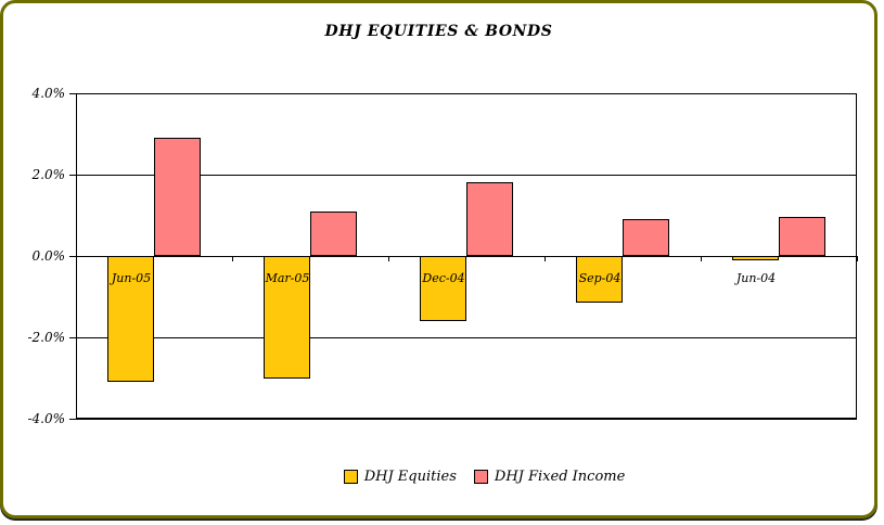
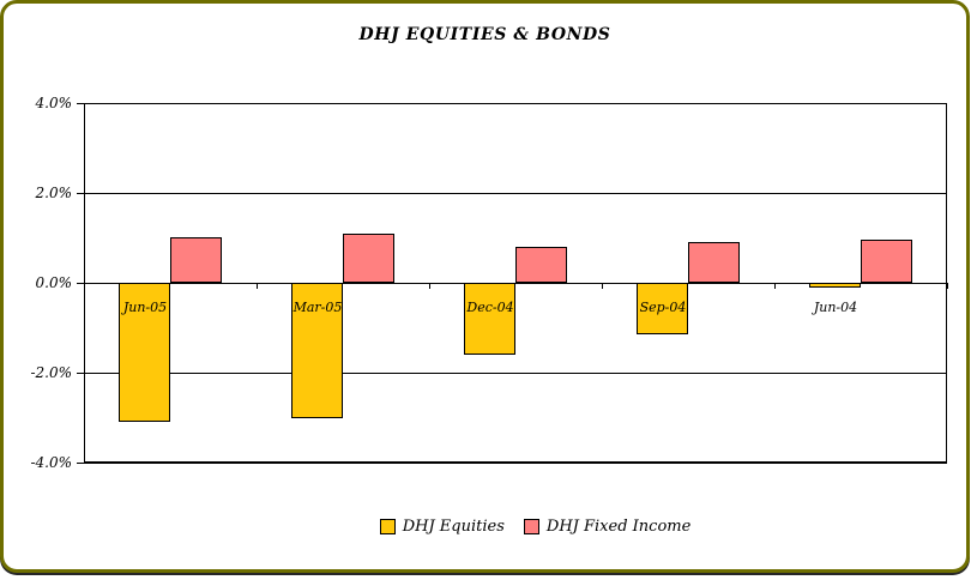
DHJ Fixed Income/Jun-05: 2.9% -> 1.0%
DHJ Fixed Income/Dec-04: 1.8% -> 0.8%
